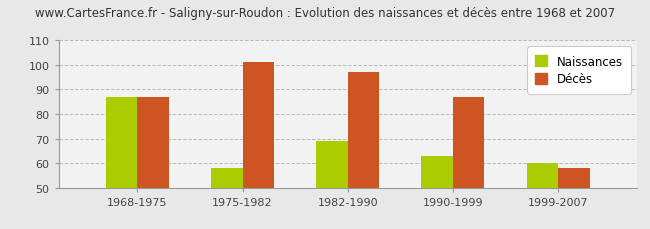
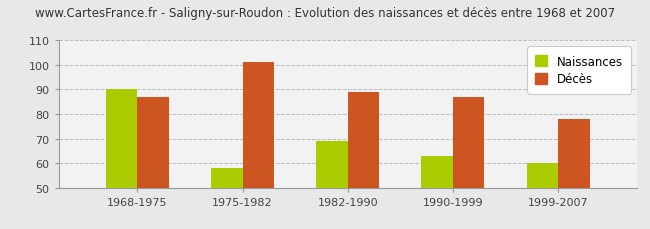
Naissances/1968-1975: 87 -> 90
Décès/1982-1990: 97 -> 89
Décès/1999-2007: 58 -> 78
